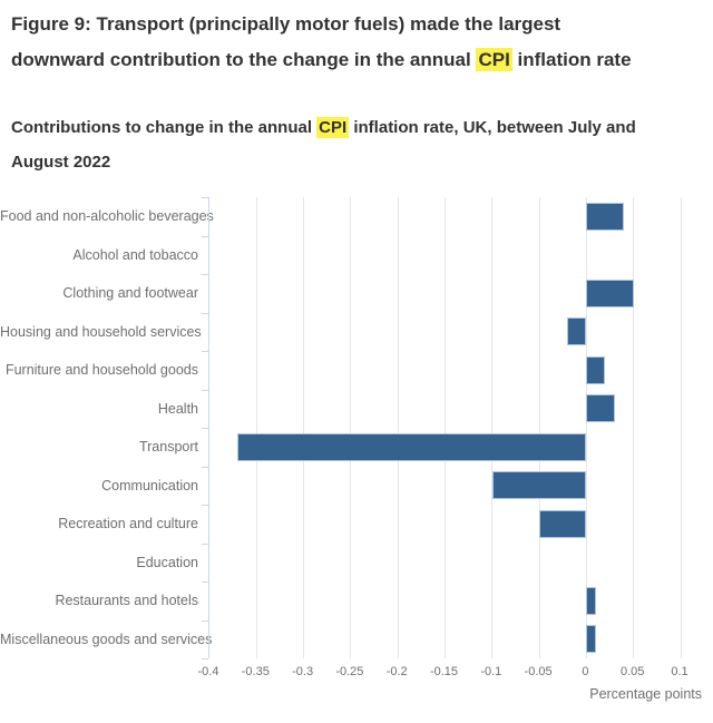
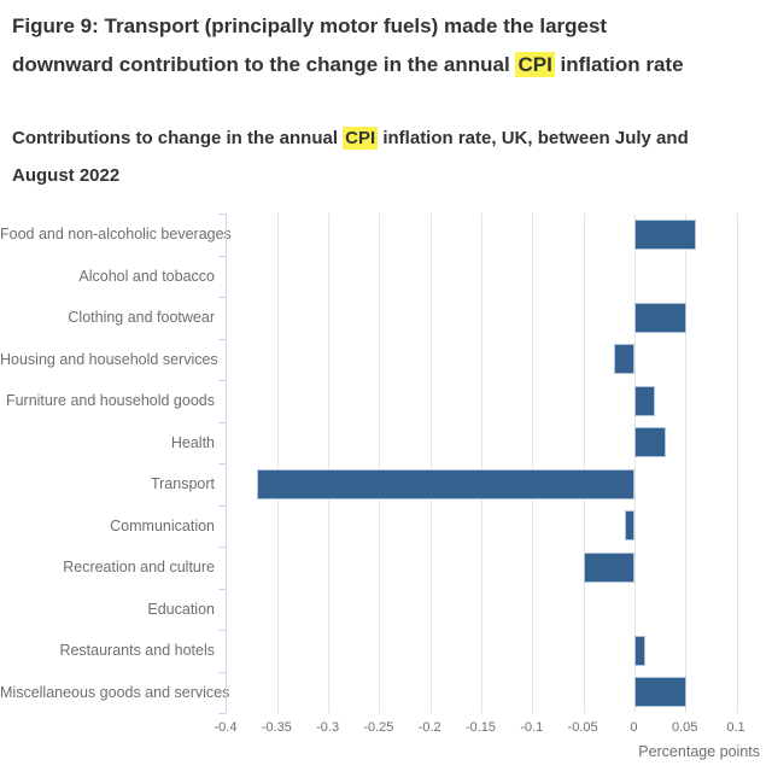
Food and non-alcoholic beverages: 0.04 -> 0.06
Communication: -0.10 -> -0.01
Miscellaneous goods and services: 0.01 -> 0.05
